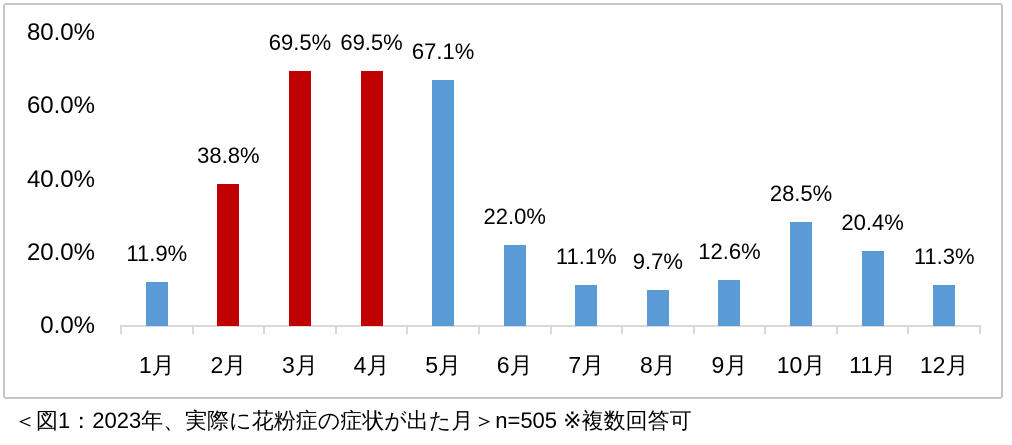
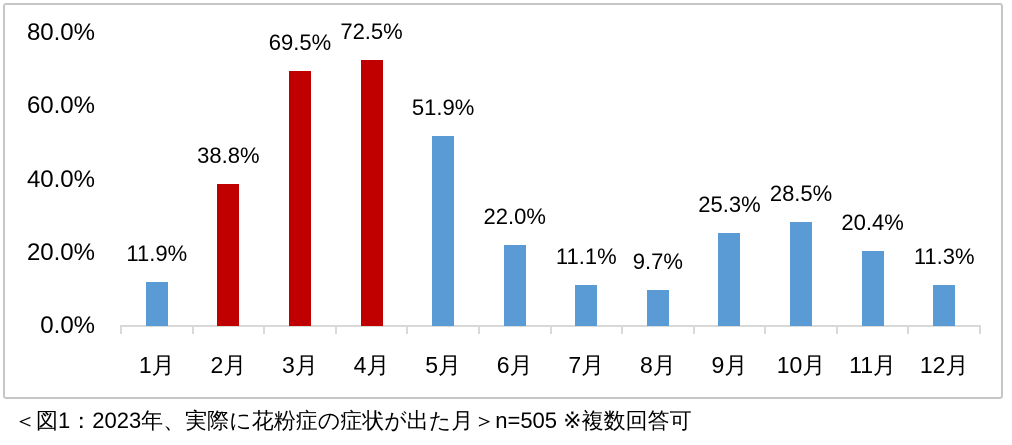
4月: 69.5% -> 72.5%
5月: 67.1% -> 51.9%
9月: 12.6% -> 25.3%
